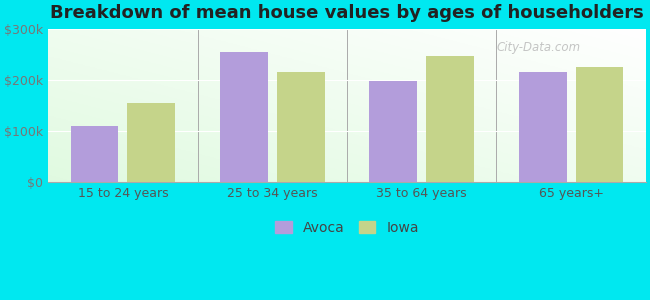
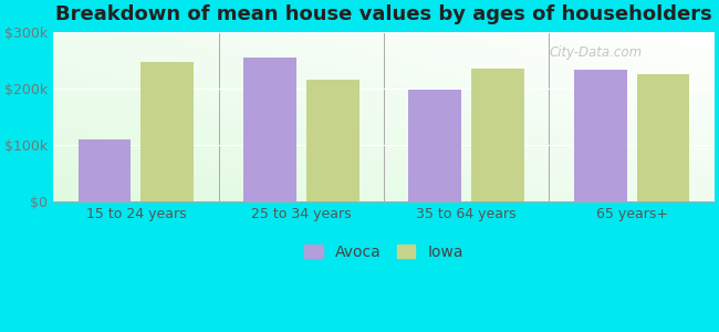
Iowa/15 to 24 years: $155k -> $248k
Iowa/35 to 64 years: $248k -> $236k
Avoca/65 years+: $215k -> $234k
